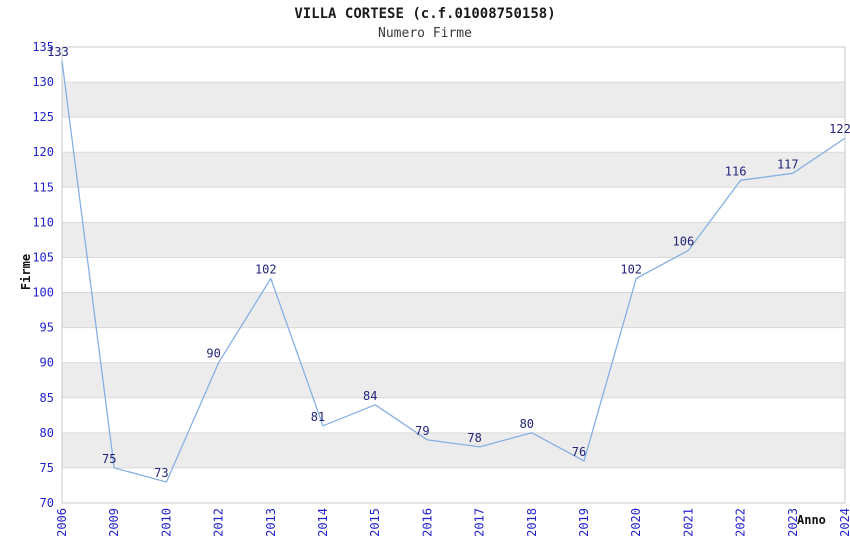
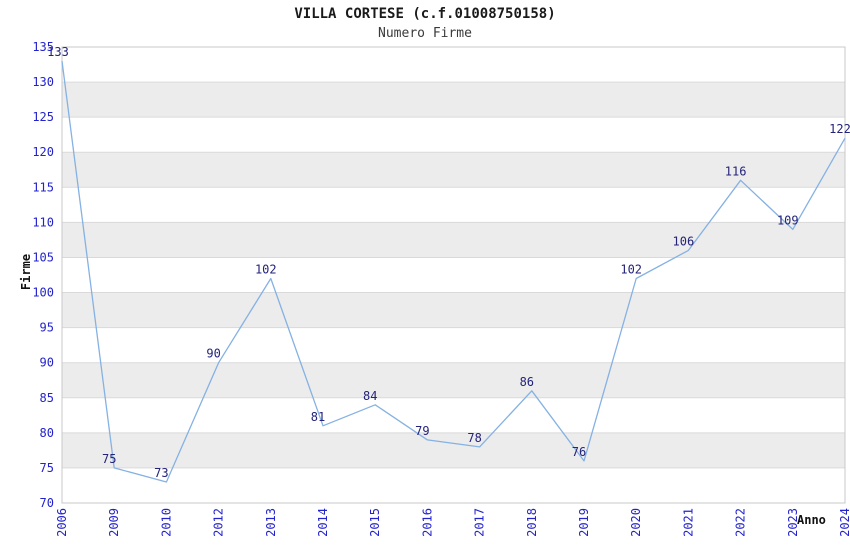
2018: 80 -> 86
2023: 117 -> 109
